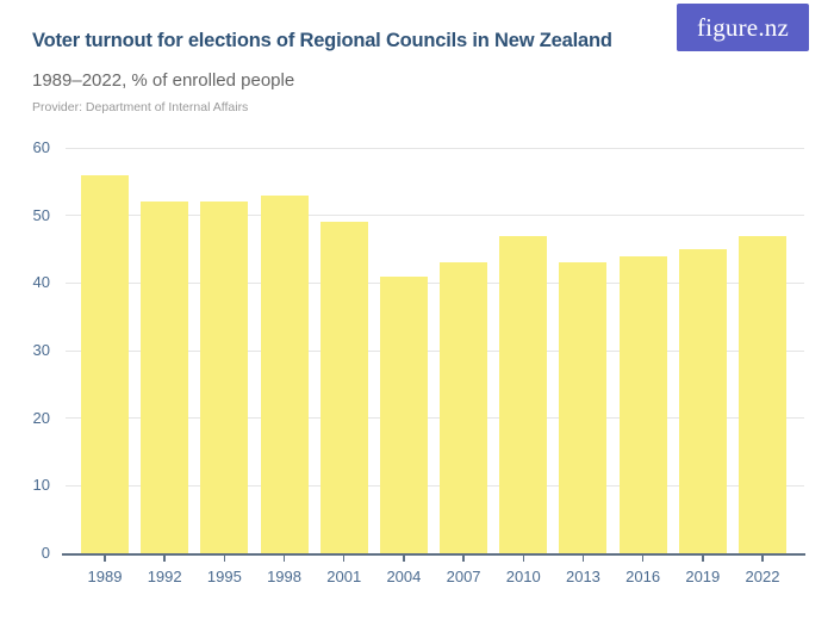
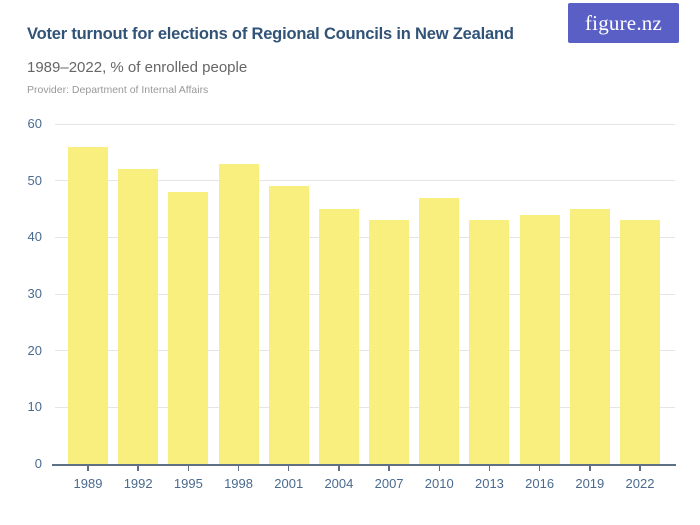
1995: 52 -> 48
2004: 41 -> 45
2022: 47 -> 43
